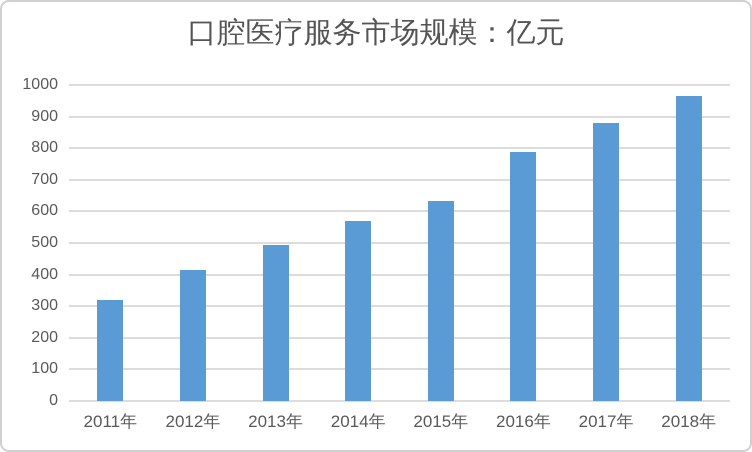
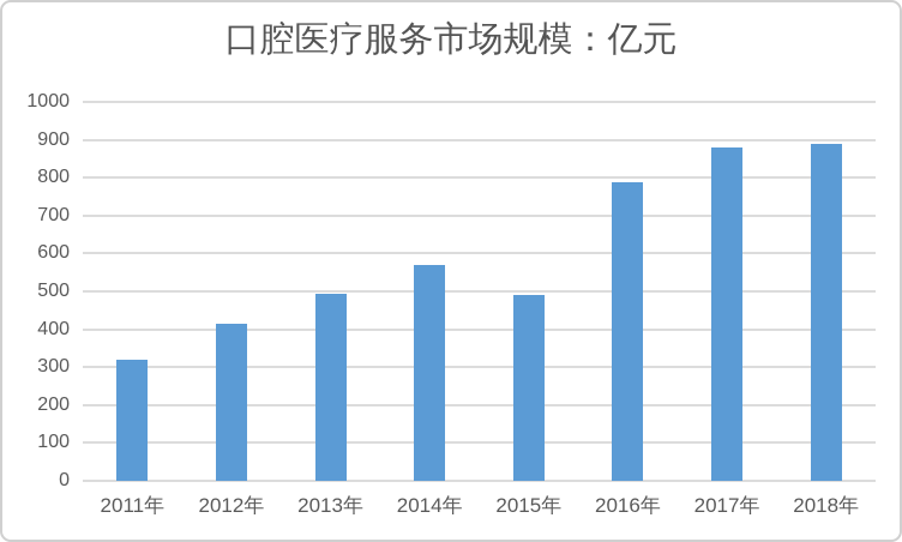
2015年: 630 -> 490
2018年: 960 -> 890
